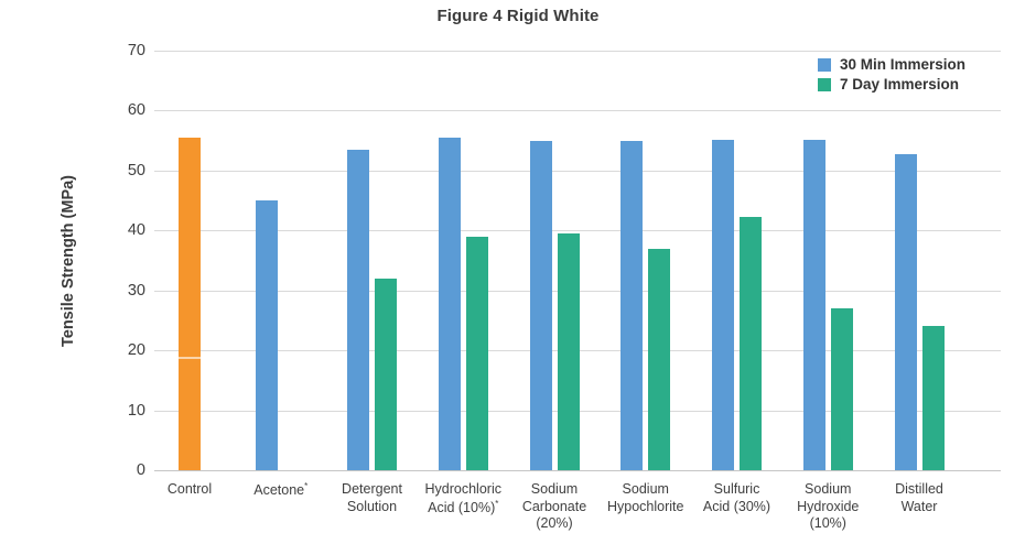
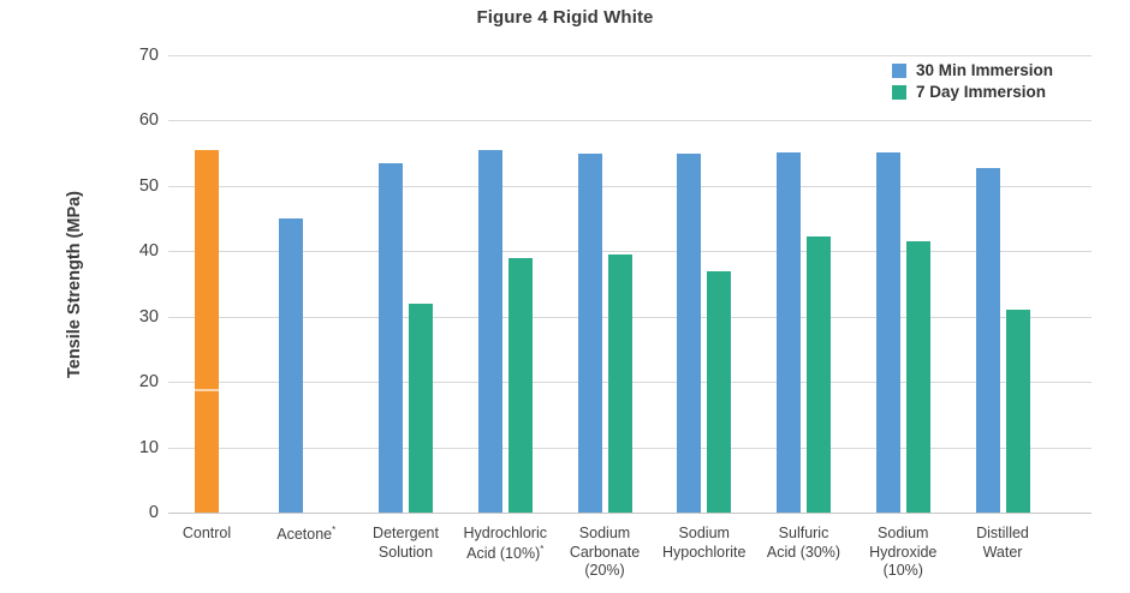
7 Day Immersion/Sodium Hydroxide (10%): 27 -> 42
7 Day Immersion/Distilled Water: 24 -> 31
